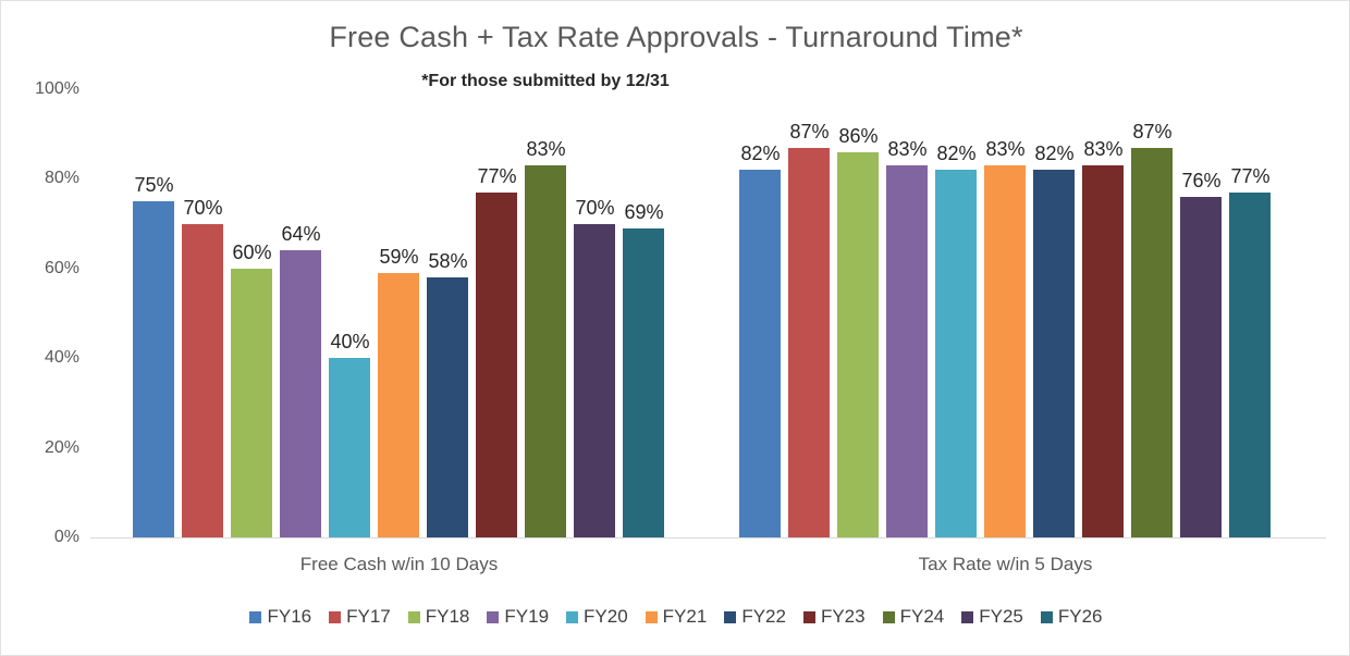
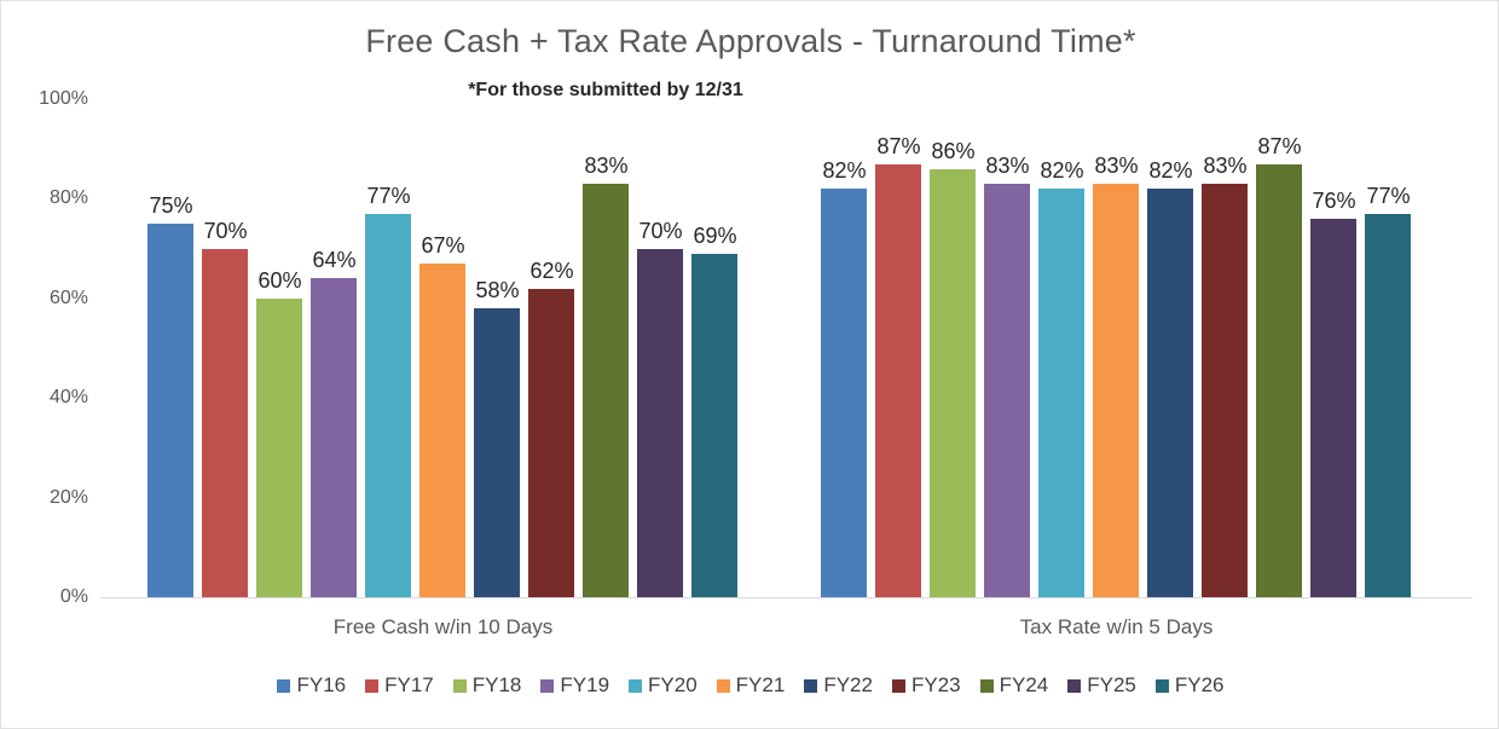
FY20/Free Cash w/in 10 Days: 40% -> 77%
FY21/Free Cash w/in 10 Days: 59% -> 67%
FY23/Free Cash w/in 10 Days: 77% -> 62%
